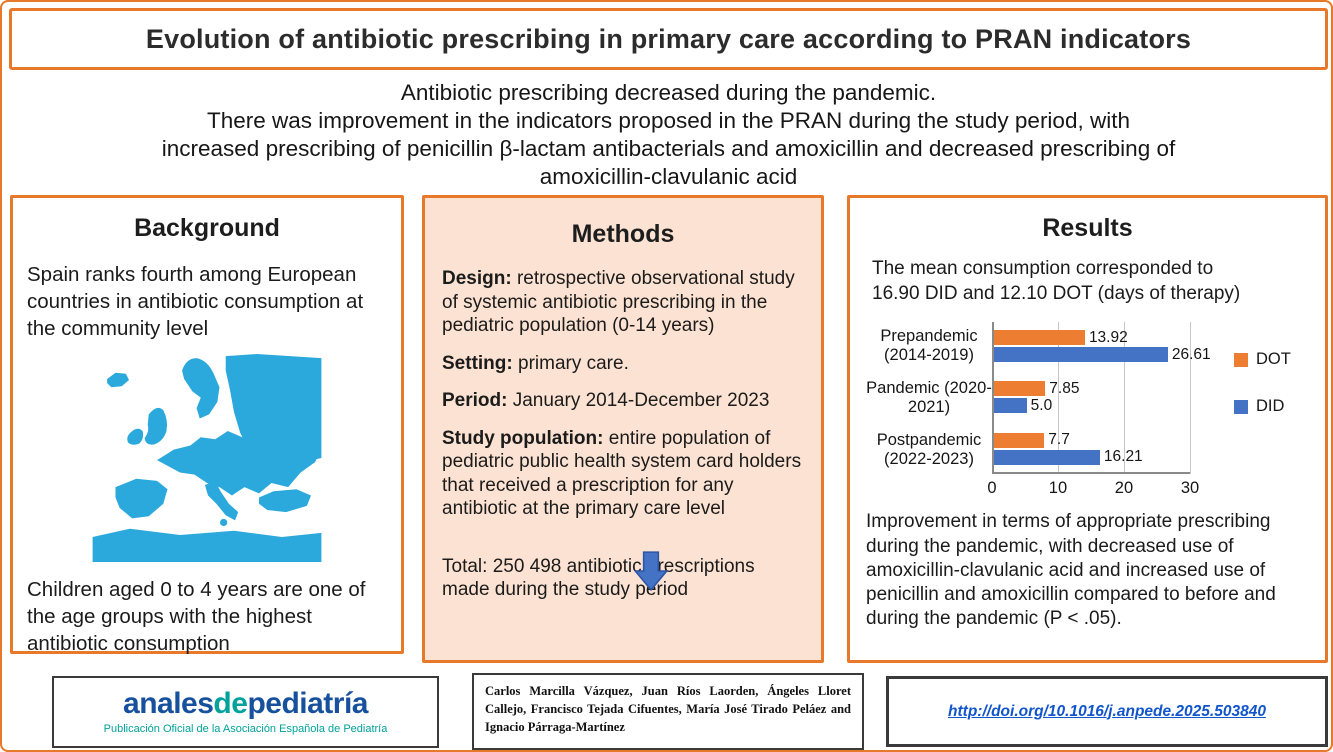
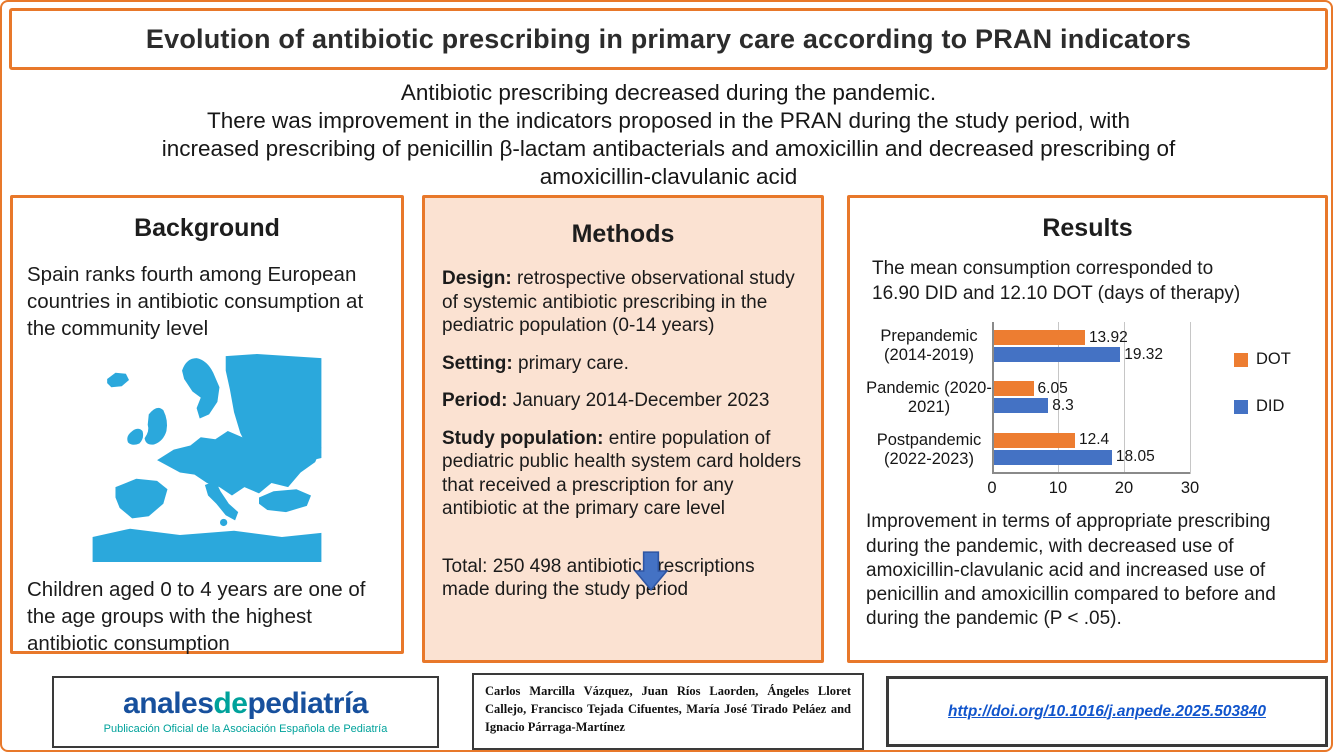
DID/Prepandemic (2014-2019): 26.61 -> 19.32
DOT/Pandemic (2020-2021): 7.85 -> 6.05
DID/Pandemic (2020-2021): 5.0 -> 8.3
DOT/Postpandemic (2022-2023): 7.7 -> 12.4
DID/Postpandemic (2022-2023): 16.21 -> 18.05
